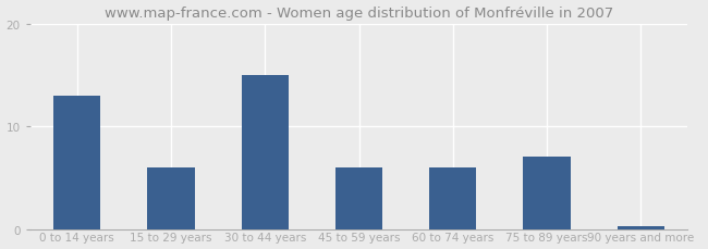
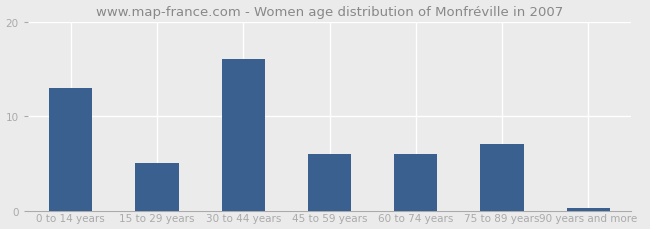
15 to 29 years: 6.0 -> 5.0
30 to 44 years: 15.0 -> 16.0
